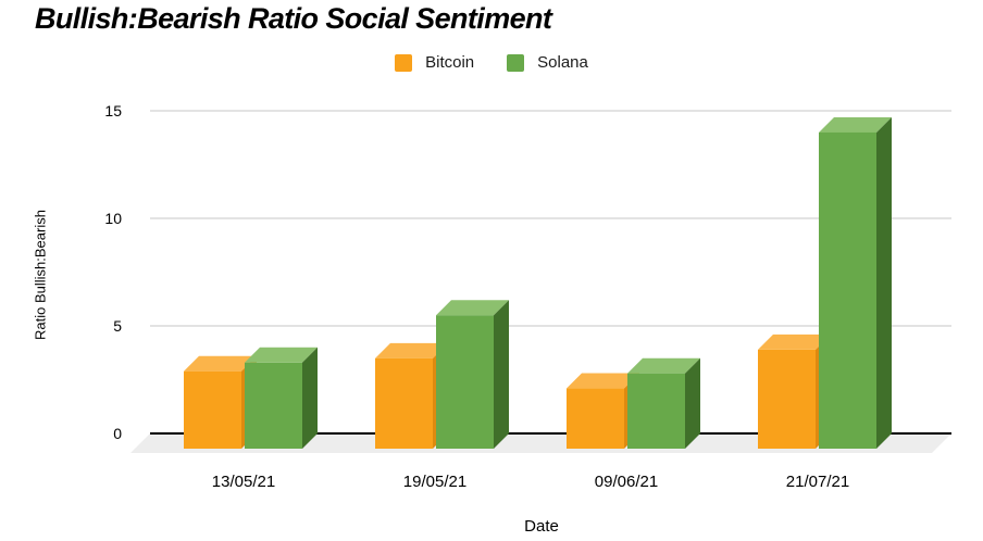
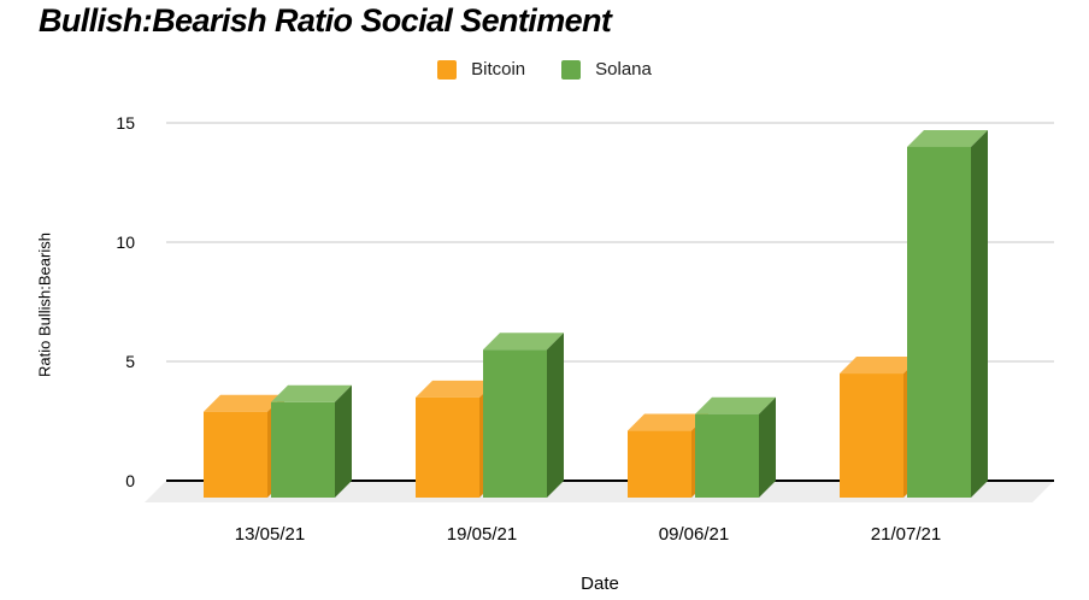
Bitcoin/21/07/21: 4.6 -> 5.2
